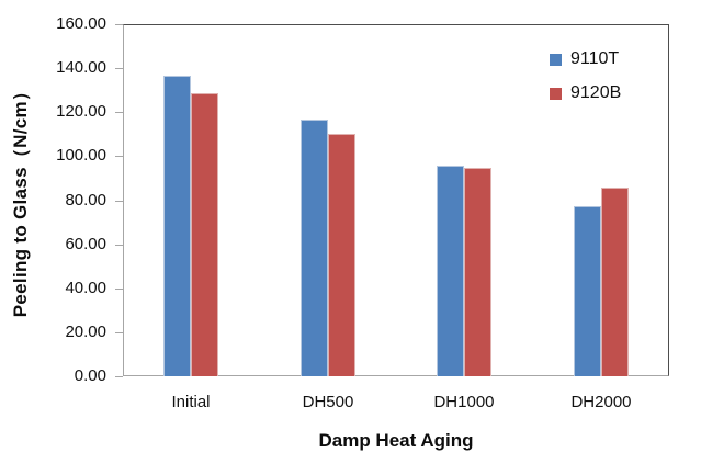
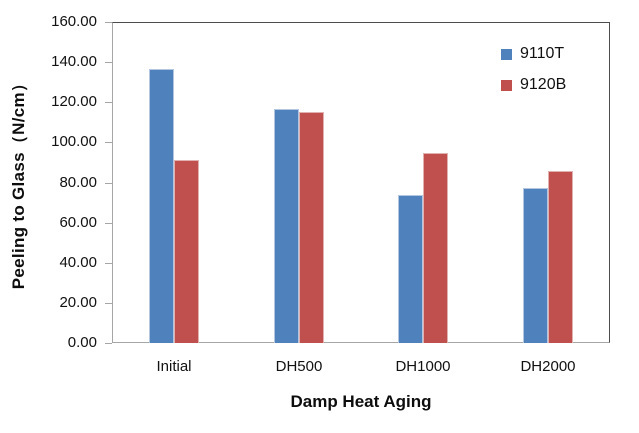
9120B/Initial: 128 -> 91
9120B/DH500: 110 -> 115
9110T/DH1000: 96 -> 74
